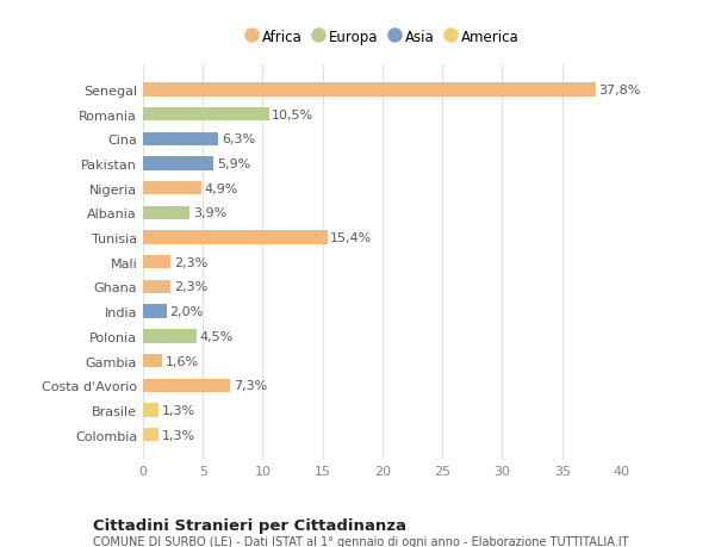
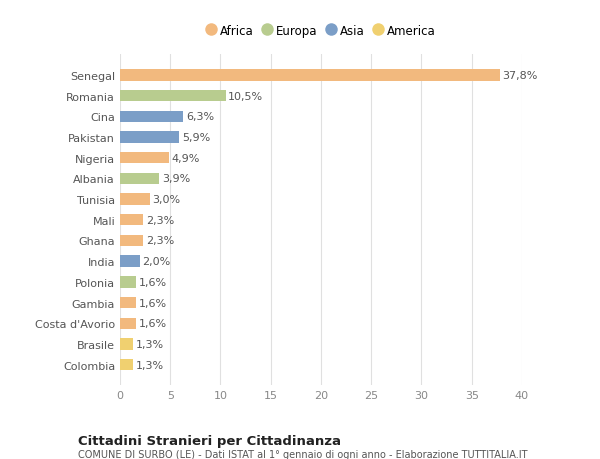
Tunisia: 15,4% -> 3,0%
Polonia: 4,5% -> 1,6%
Costa d'Avorio: 7,3% -> 1,6%
